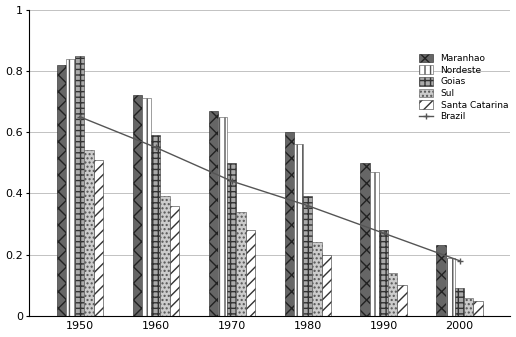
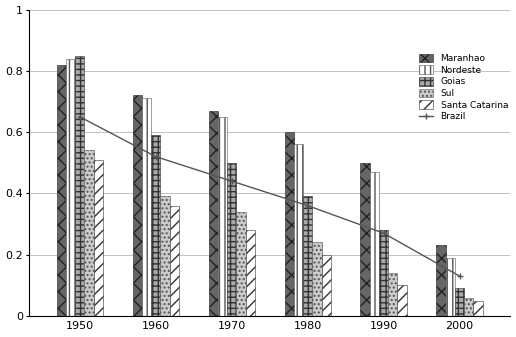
Brazil/1960: 0.55 -> 0.52
Brazil/2000: 0.18 -> 0.13
